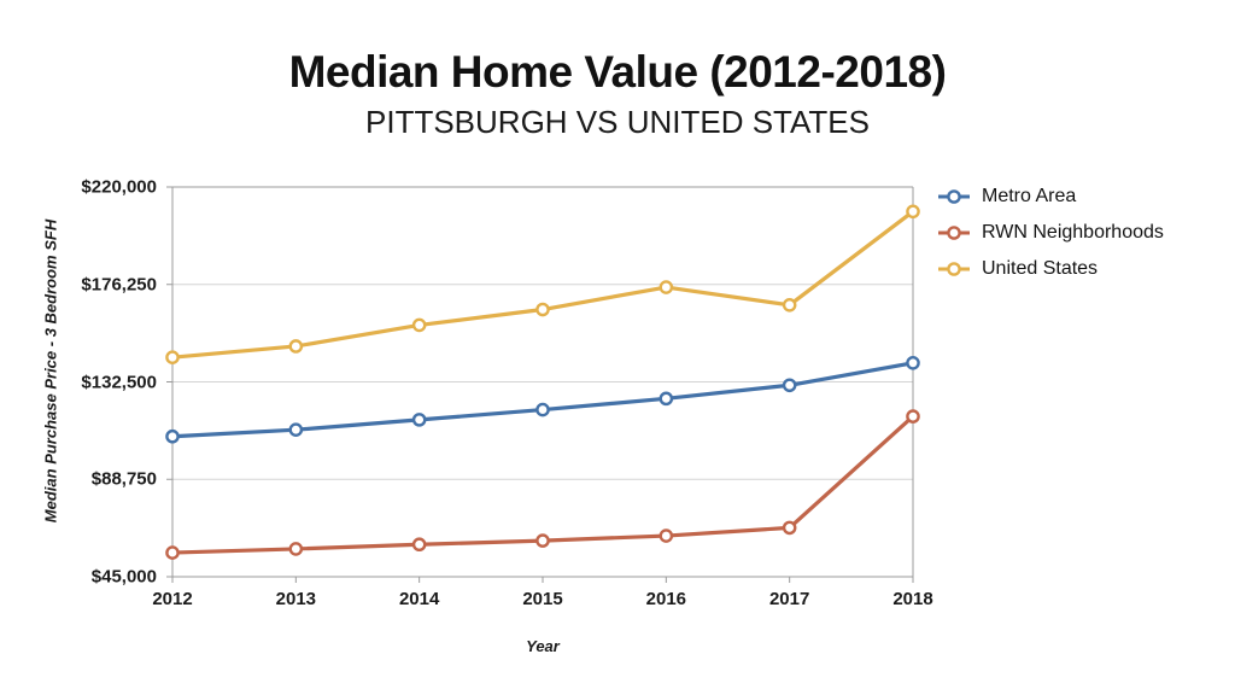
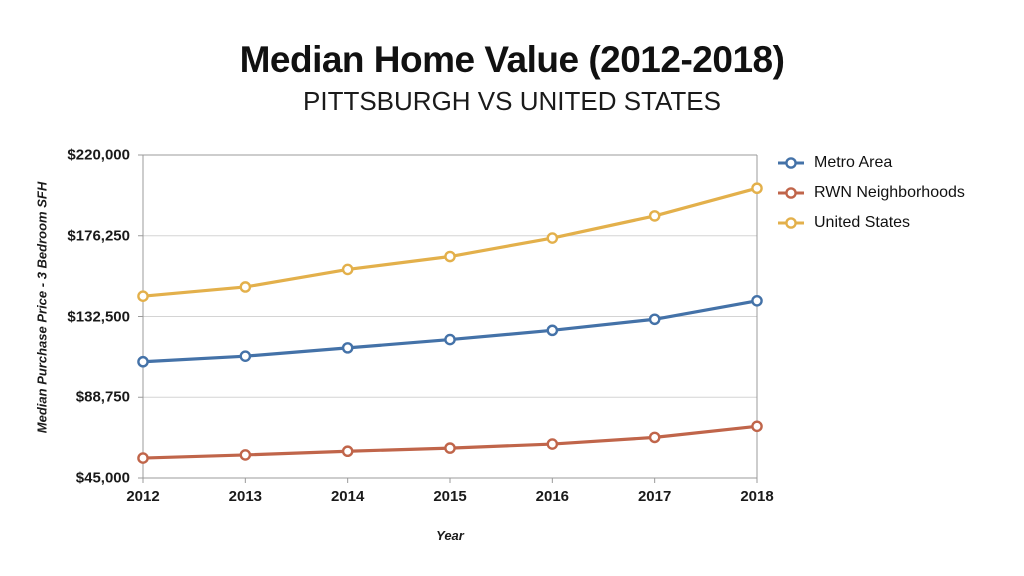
United States/2017: $167000 -> $187000
RWN Neighborhoods/2018: $117000 -> $73000
United States/2018: $209000 -> $202000
